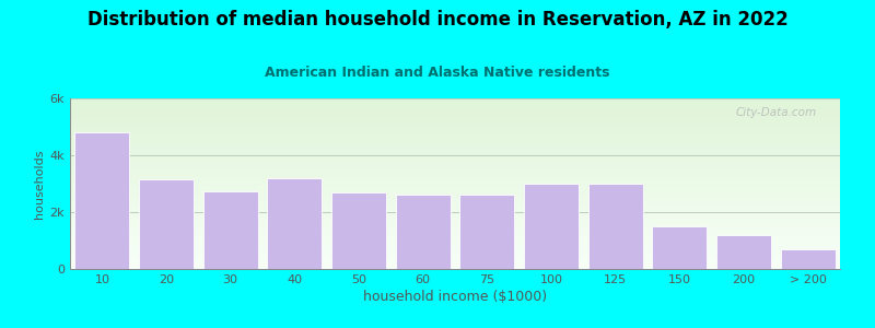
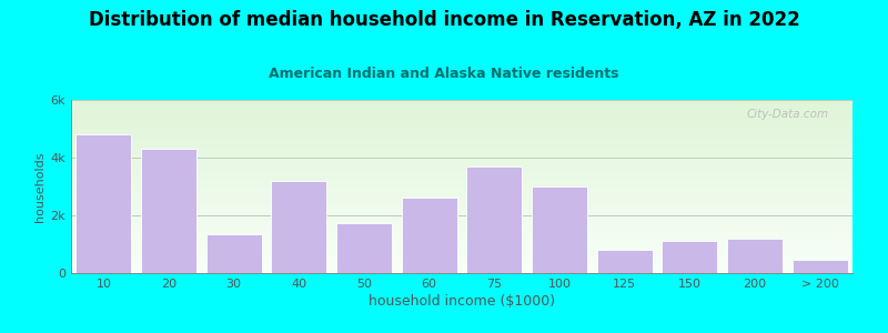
20: 3.15k -> 4.30k
30: 2.75k -> 1.35k
50: 2.70k -> 1.75k
75: 2.60k -> 3.70k
125: 3.00k -> 0.80k
150: 1.50k -> 1.10k
> 200: 0.70k -> 0.45k
